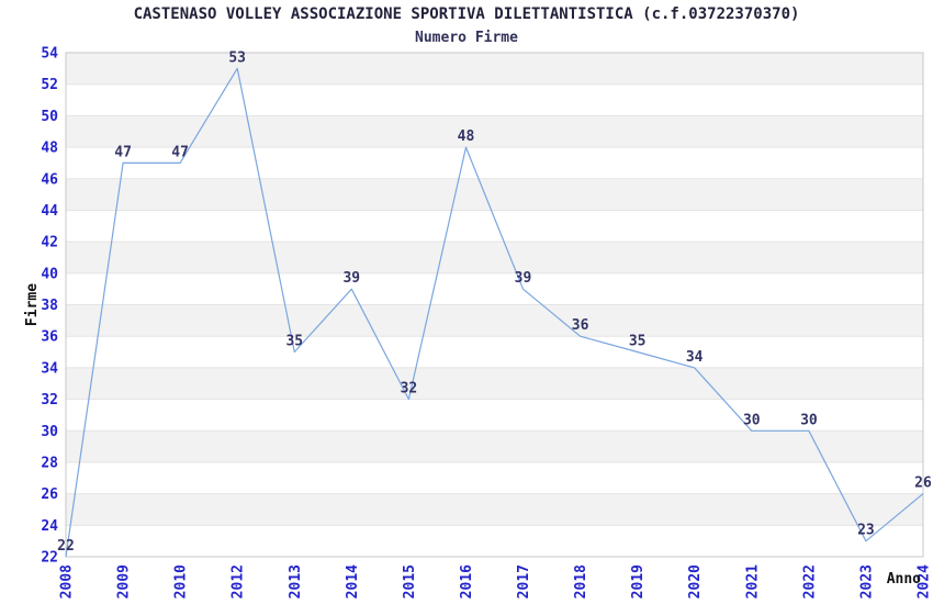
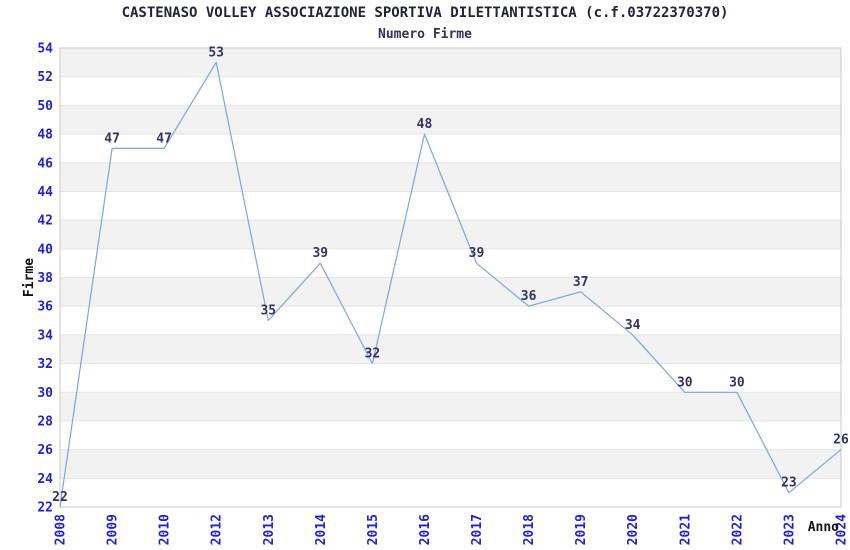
2019: 35 -> 37
